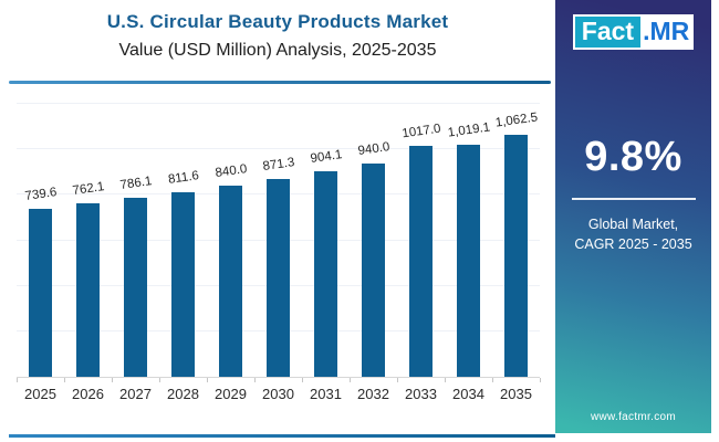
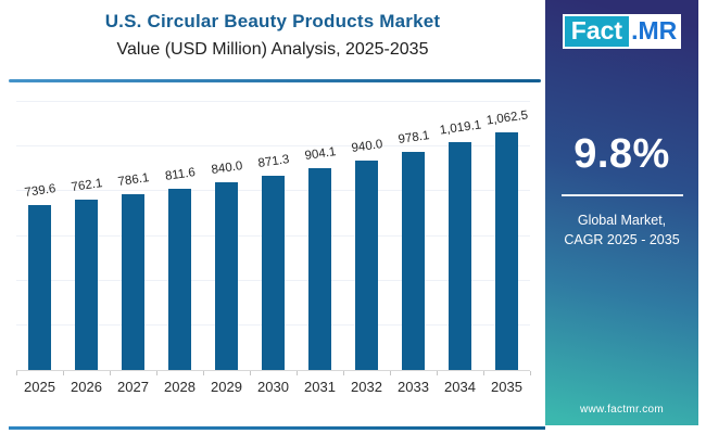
2033: 1017.0 -> 978.1
